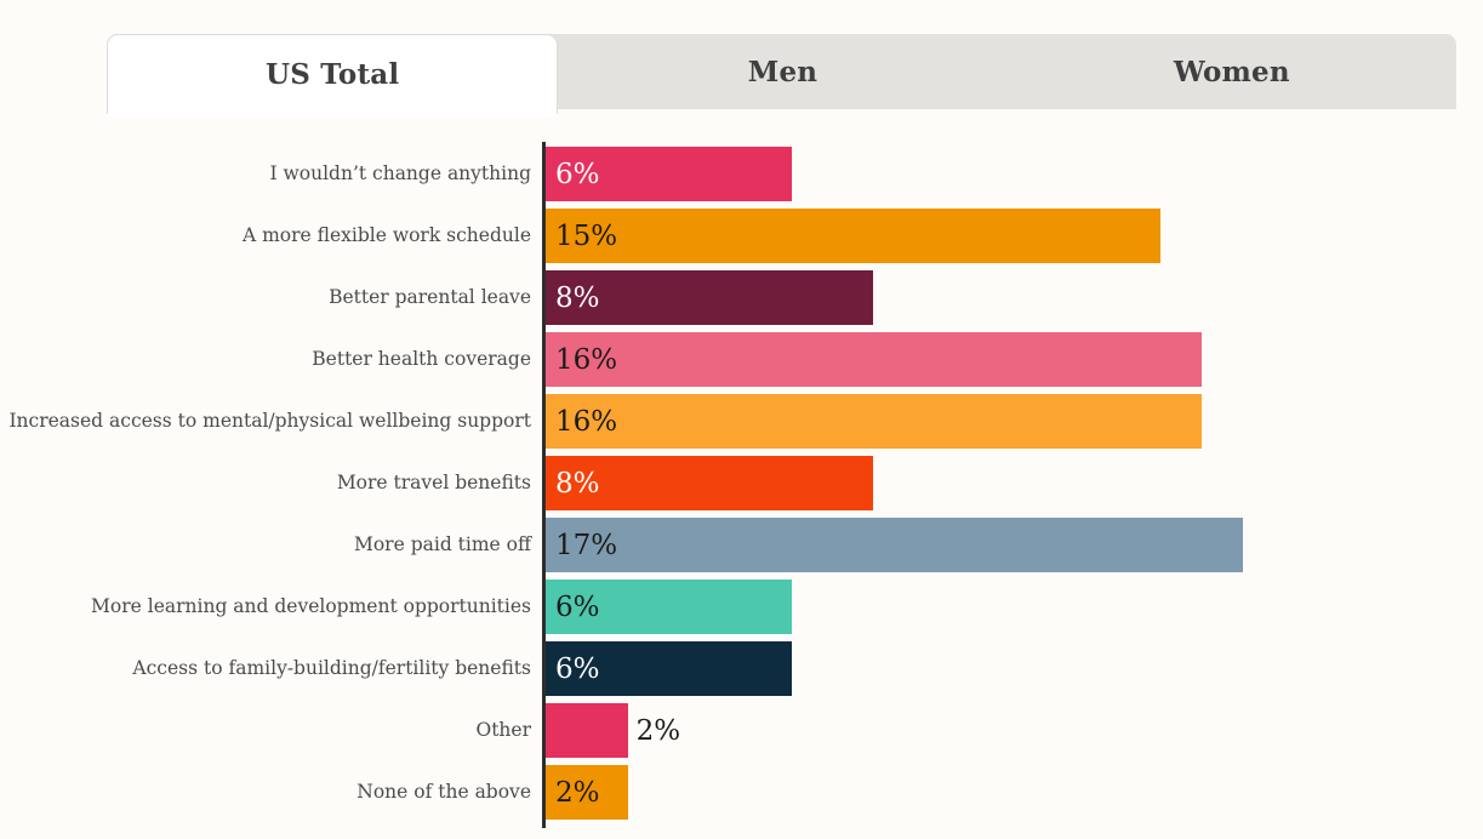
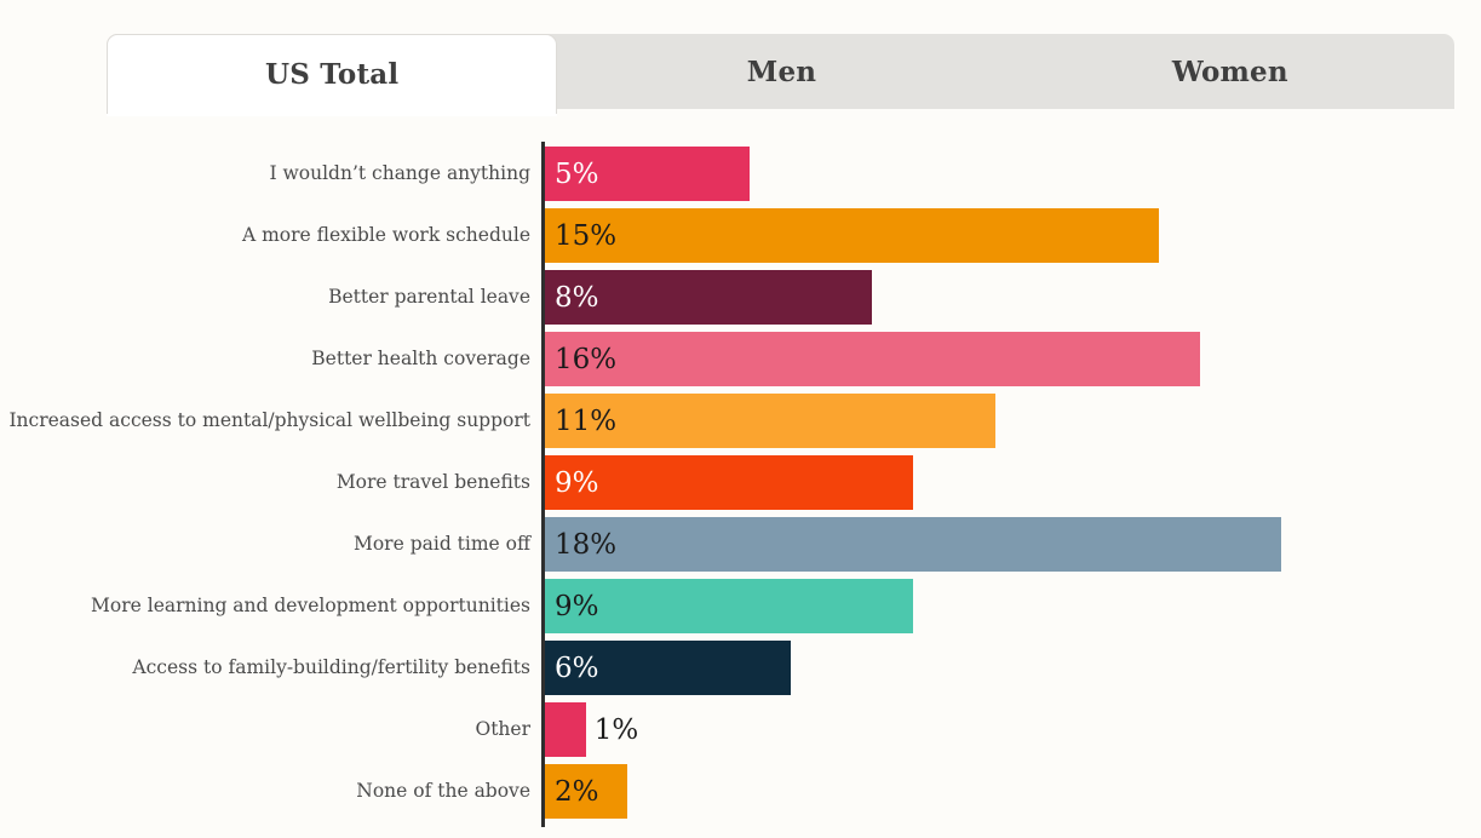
I wouldn’t change anything: 6% -> 5%
Increased access to mental/physical wellbeing support: 16% -> 11%
More travel benefits: 8% -> 9%
More paid time off: 17% -> 18%
More learning and development opportunities: 6% -> 9%
Other: 2% -> 1%
